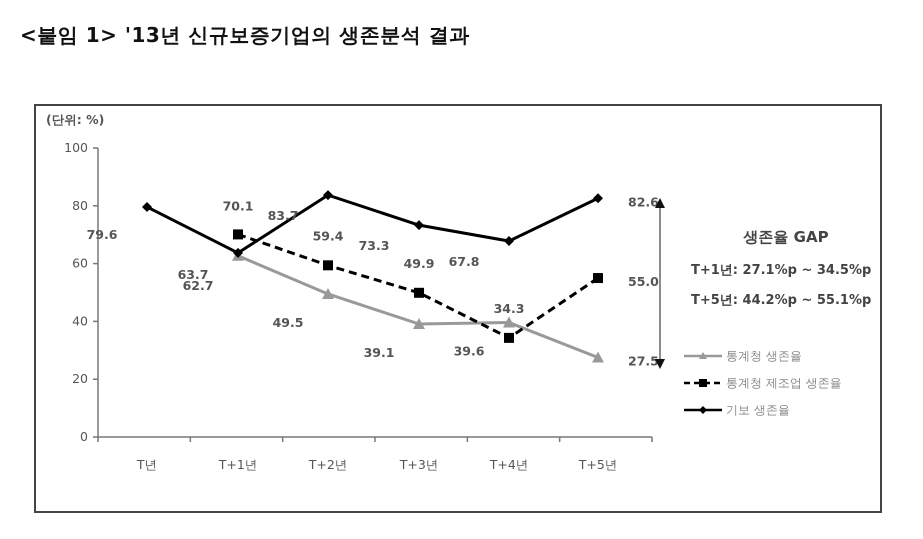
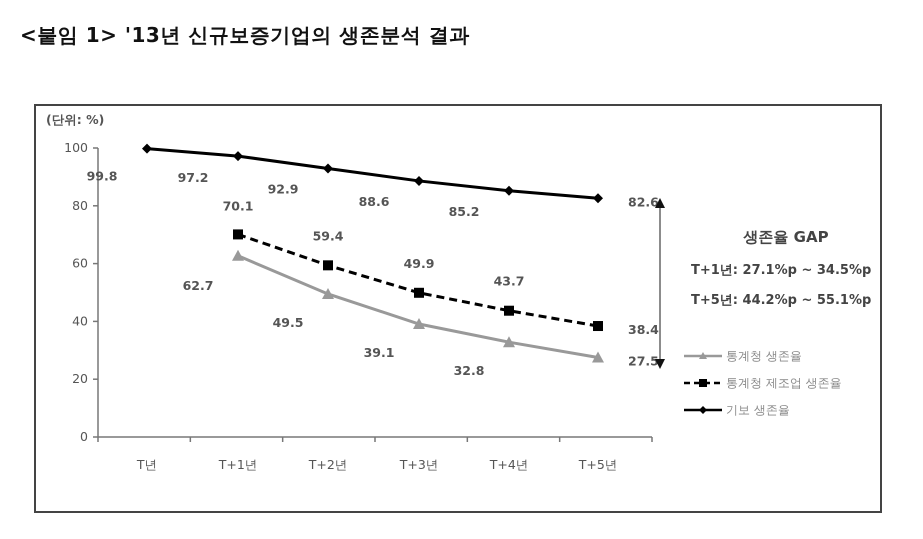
기보 생존율/T년: 79.6 -> 99.8
기보 생존율/T+1년: 63.7 -> 97.2
기보 생존율/T+2년: 83.7 -> 92.9
기보 생존율/T+3년: 73.3 -> 88.6
통계청 생존율/T+4년: 39.6 -> 32.8
통계청 제조업 생존율/T+4년: 34.3 -> 43.7
기보 생존율/T+4년: 67.8 -> 85.2
통계청 제조업 생존율/T+5년: 55.0 -> 38.4
